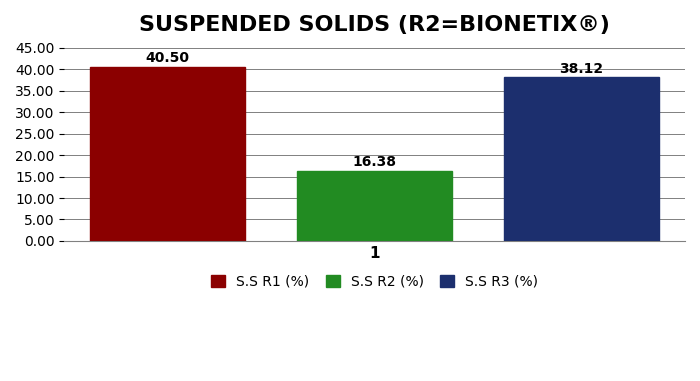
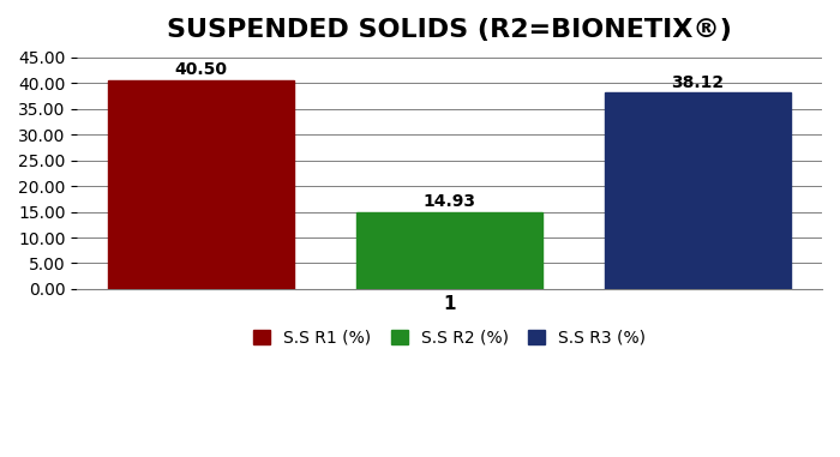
1: 16.38 -> 14.93
